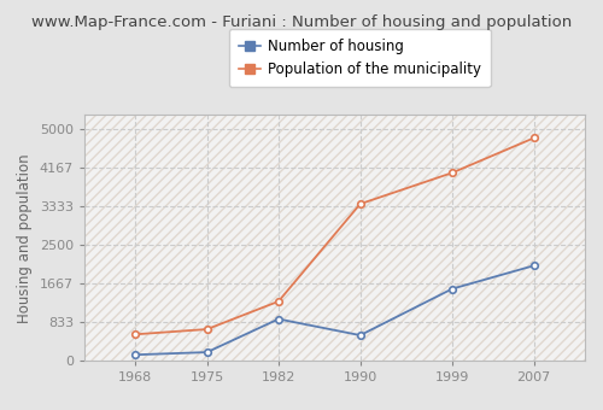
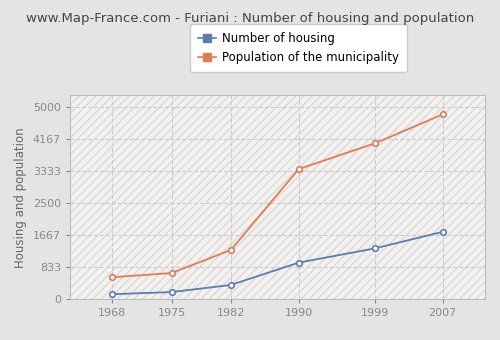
Number of housing/1982: 900 -> 370
Number of housing/1990: 550 -> 950
Number of housing/1999: 1550 -> 1320
Number of housing/2007: 2050 -> 1750
